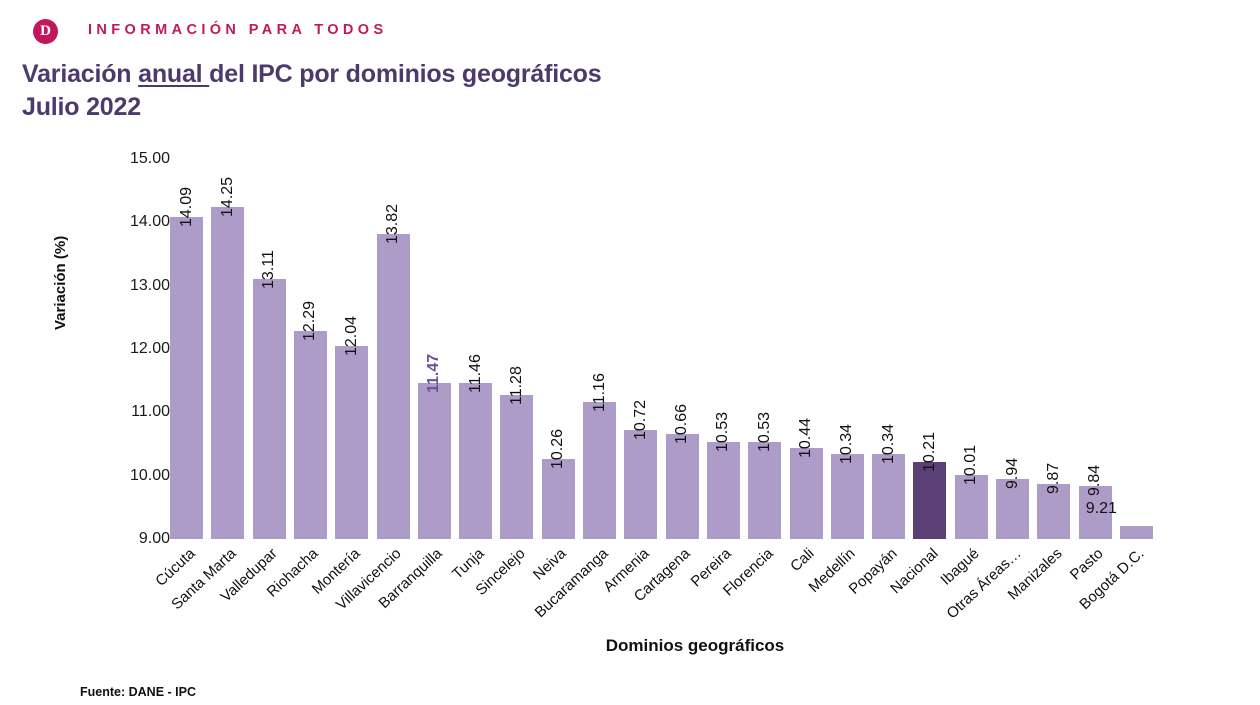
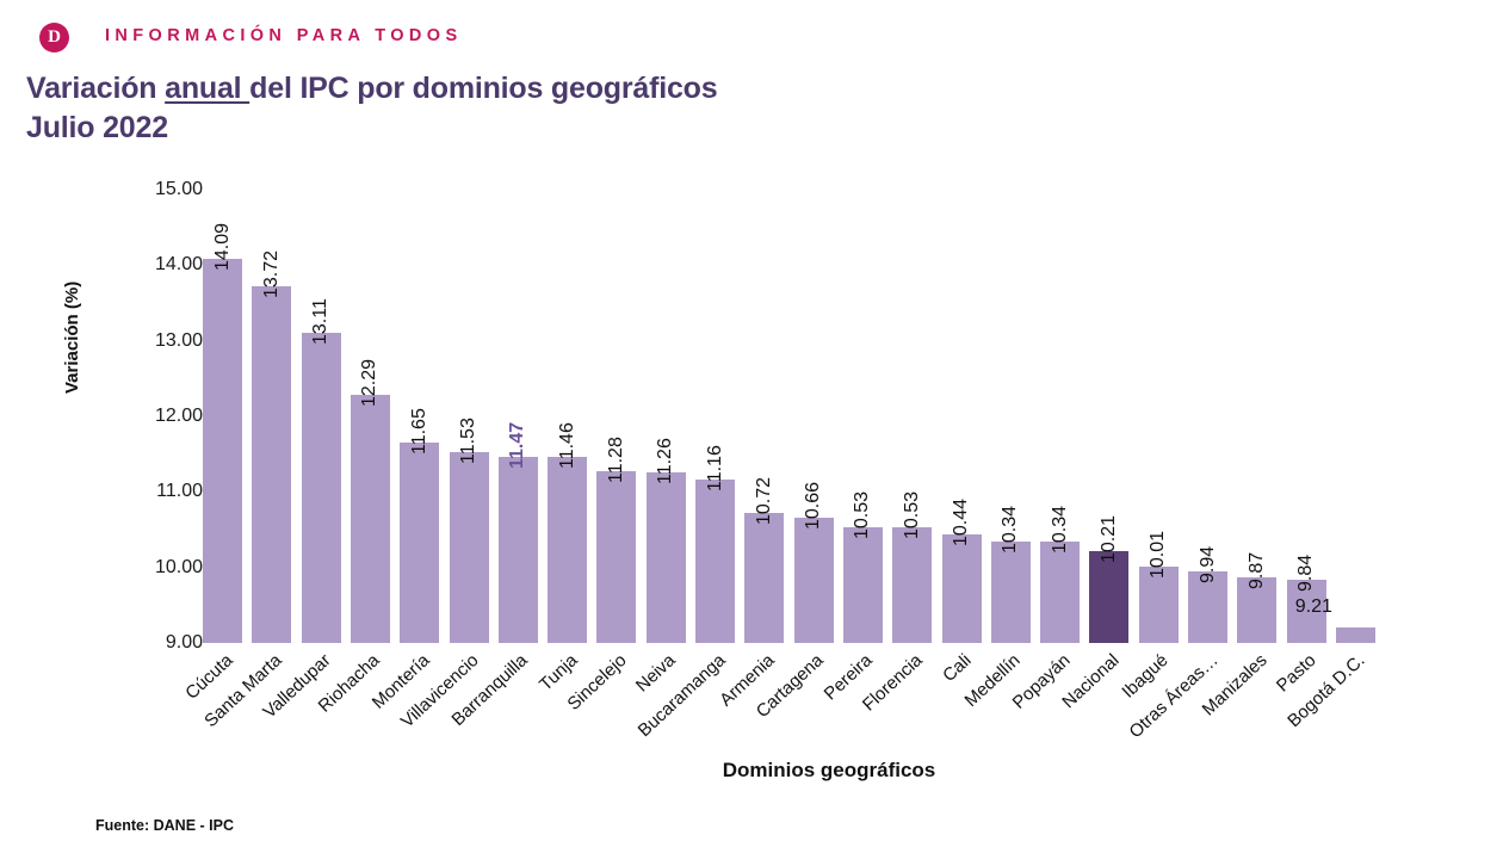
Santa Marta: 14.25 -> 13.72
Montería: 12.04 -> 11.65
Villavicencio: 13.82 -> 11.53
Neiva: 10.26 -> 11.26
